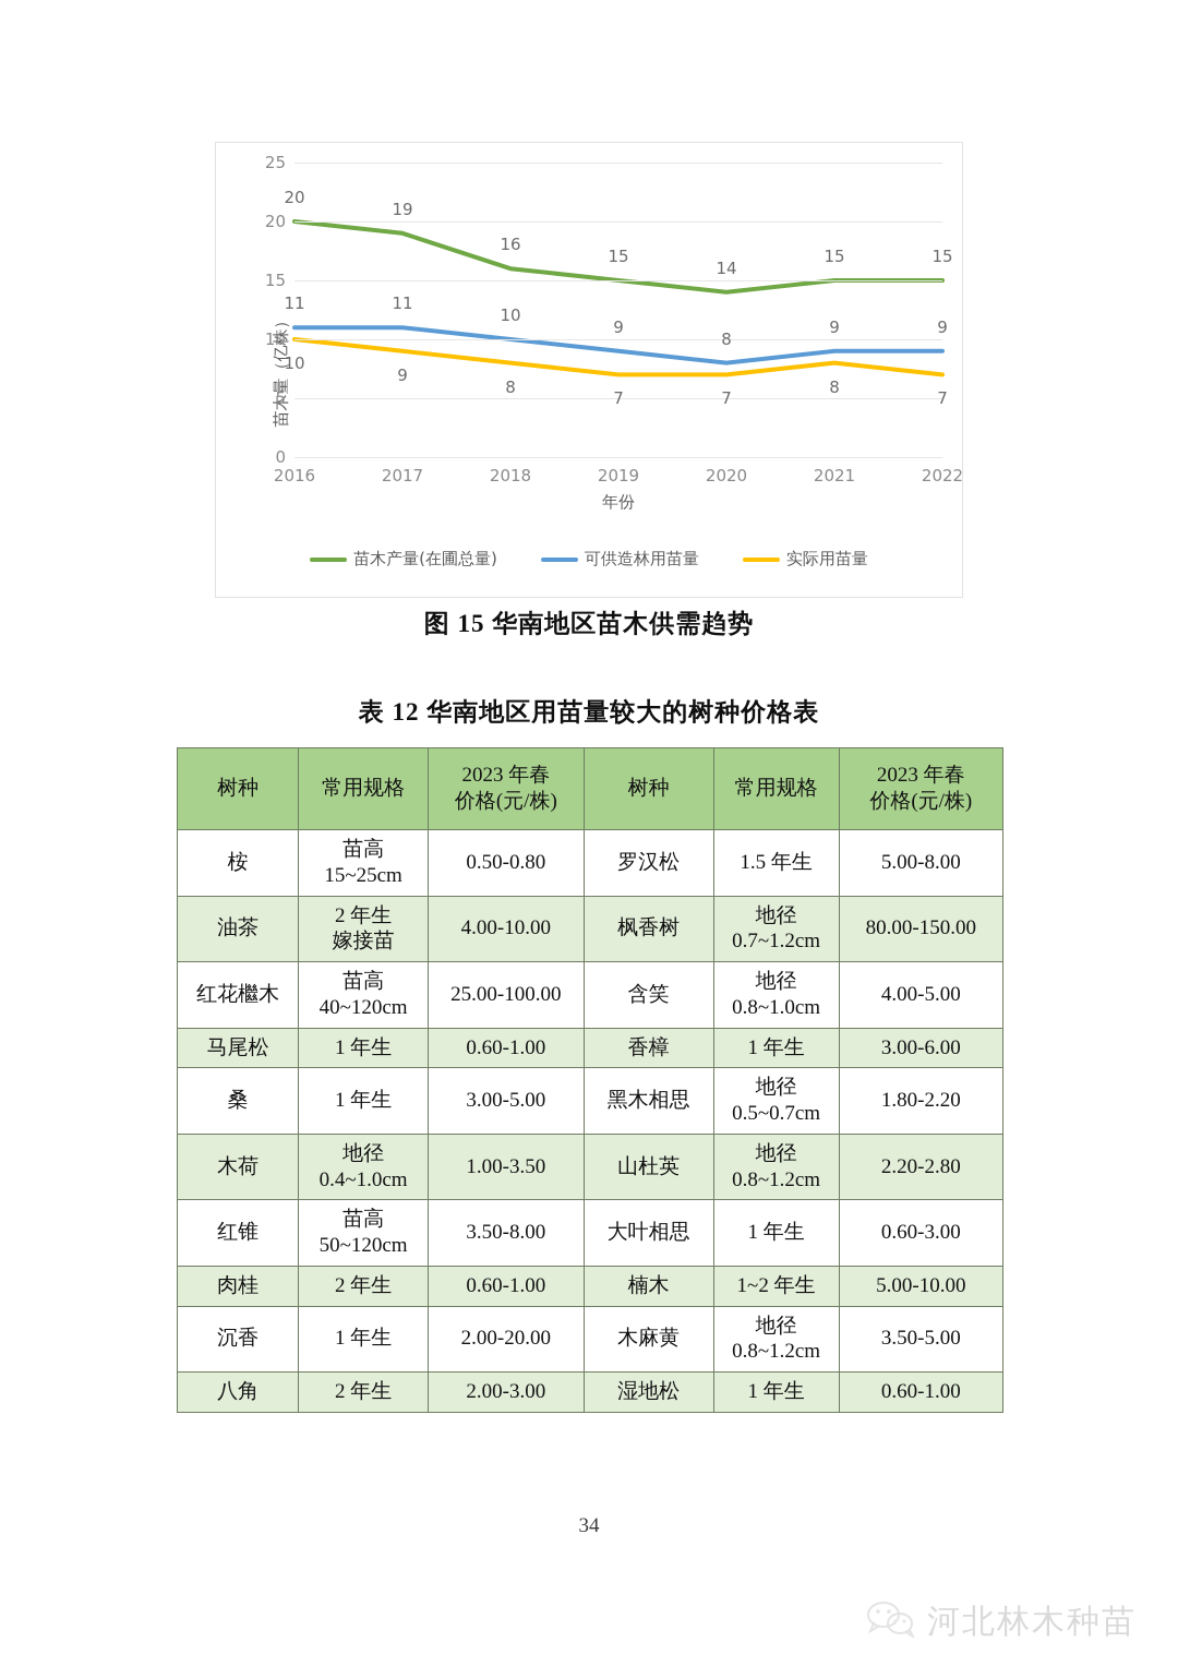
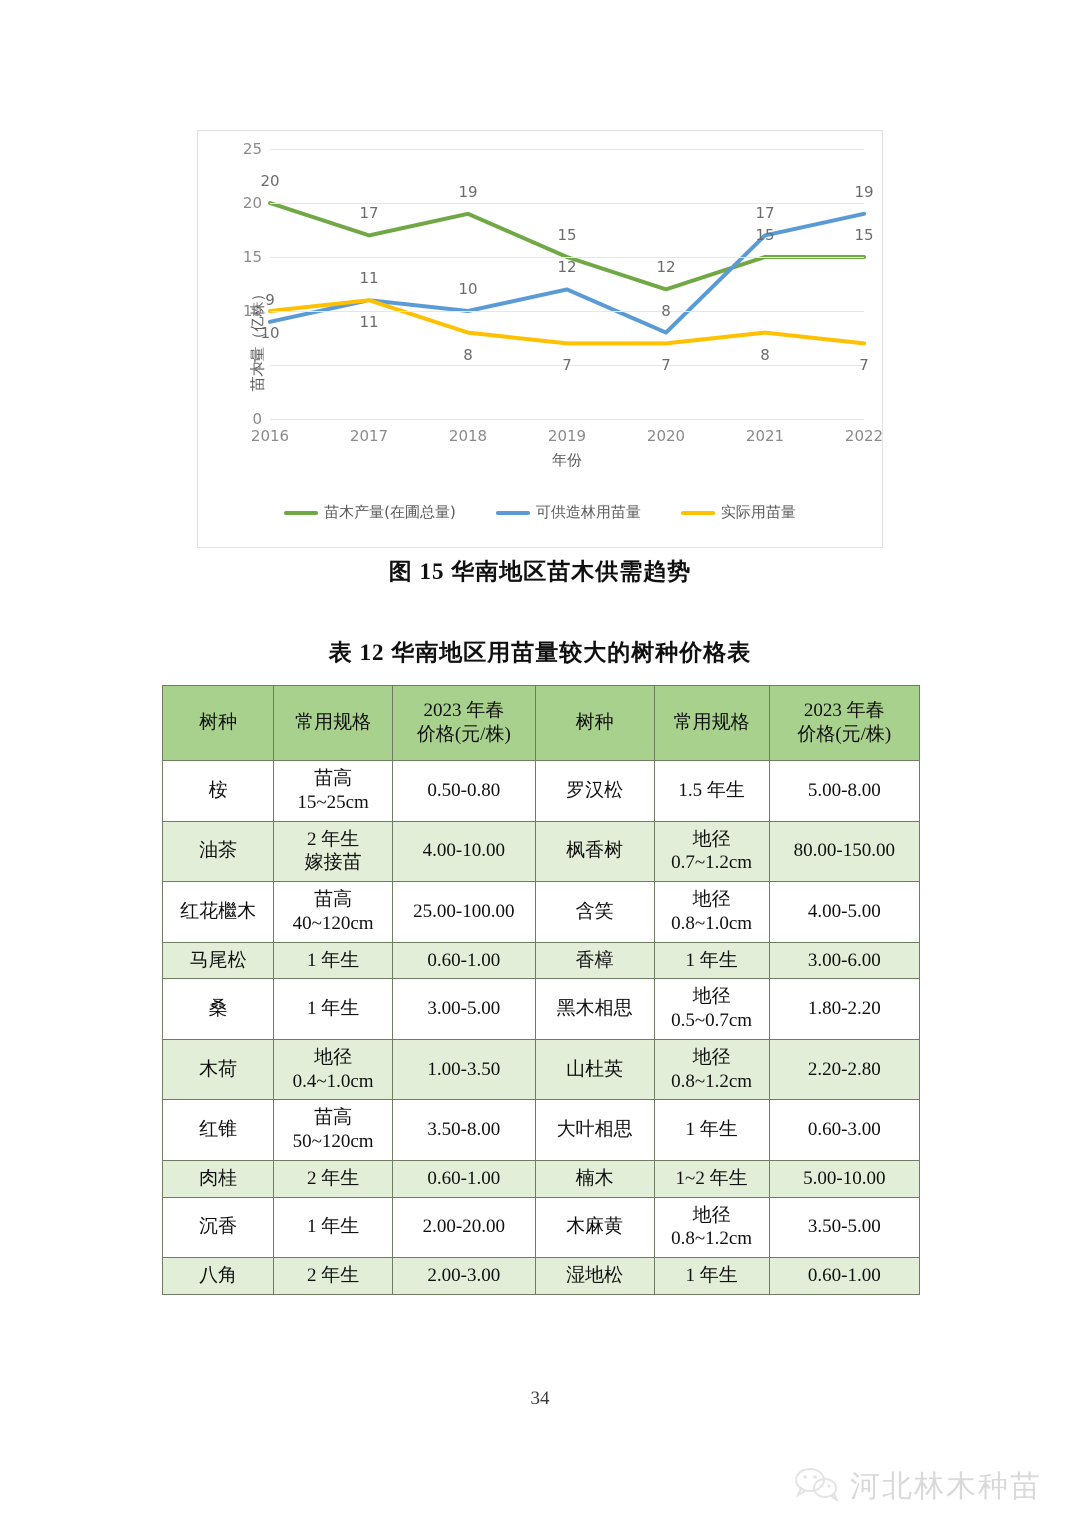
可供造林用苗量/2016: 11 -> 9
苗木产量(在圃总量)/2017: 19 -> 17
实际用苗量/2017: 9 -> 11
苗木产量(在圃总量)/2018: 16 -> 19
可供造林用苗量/2019: 9 -> 12
苗木产量(在圃总量)/2020: 14 -> 12
可供造林用苗量/2021: 9 -> 17
可供造林用苗量/2022: 9 -> 19
